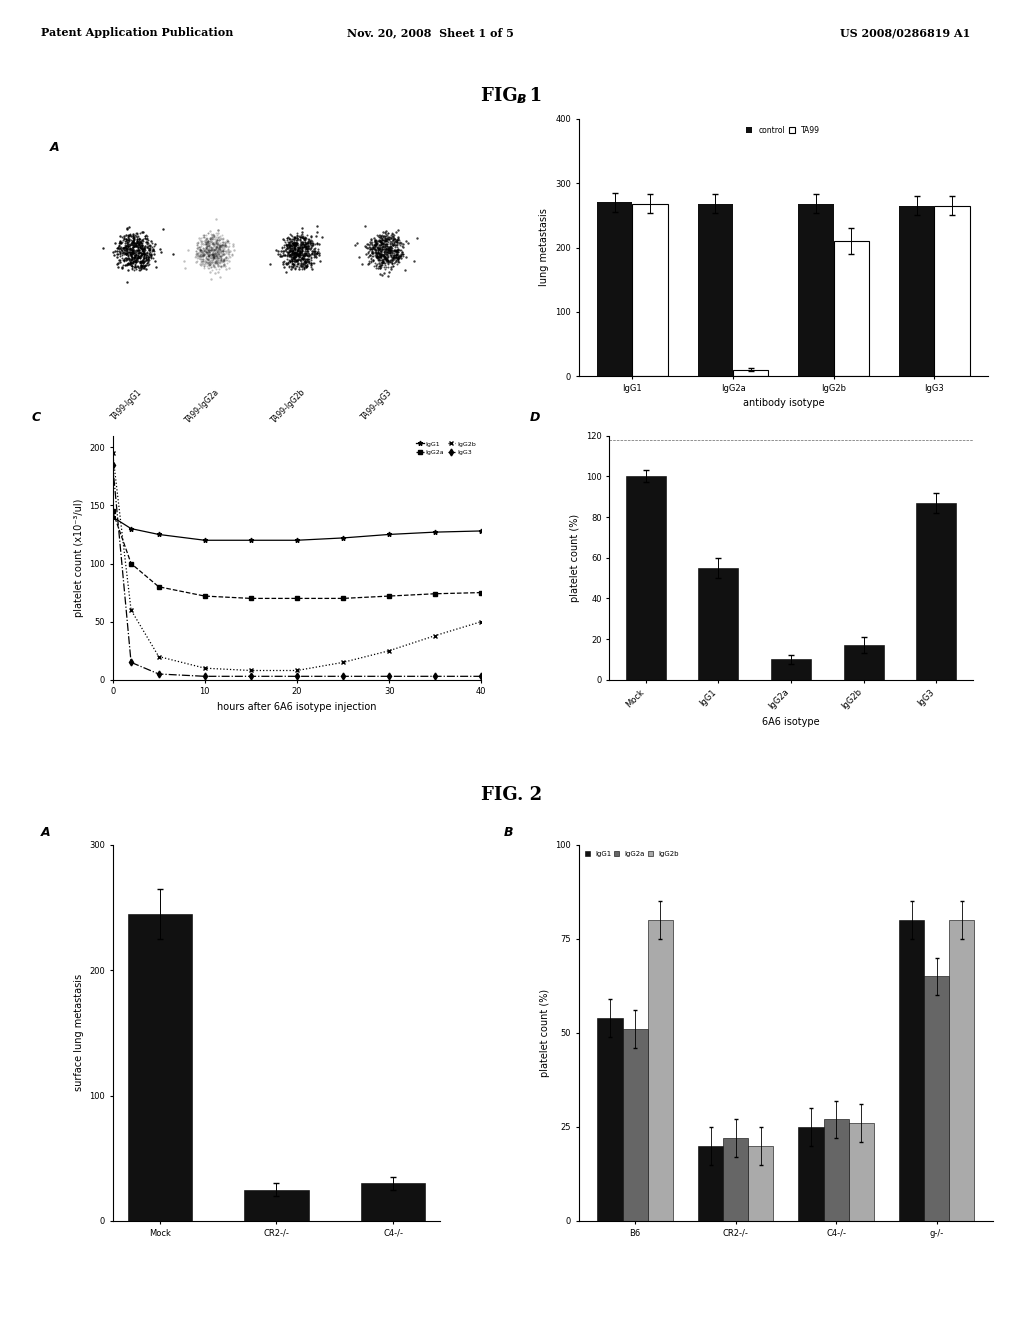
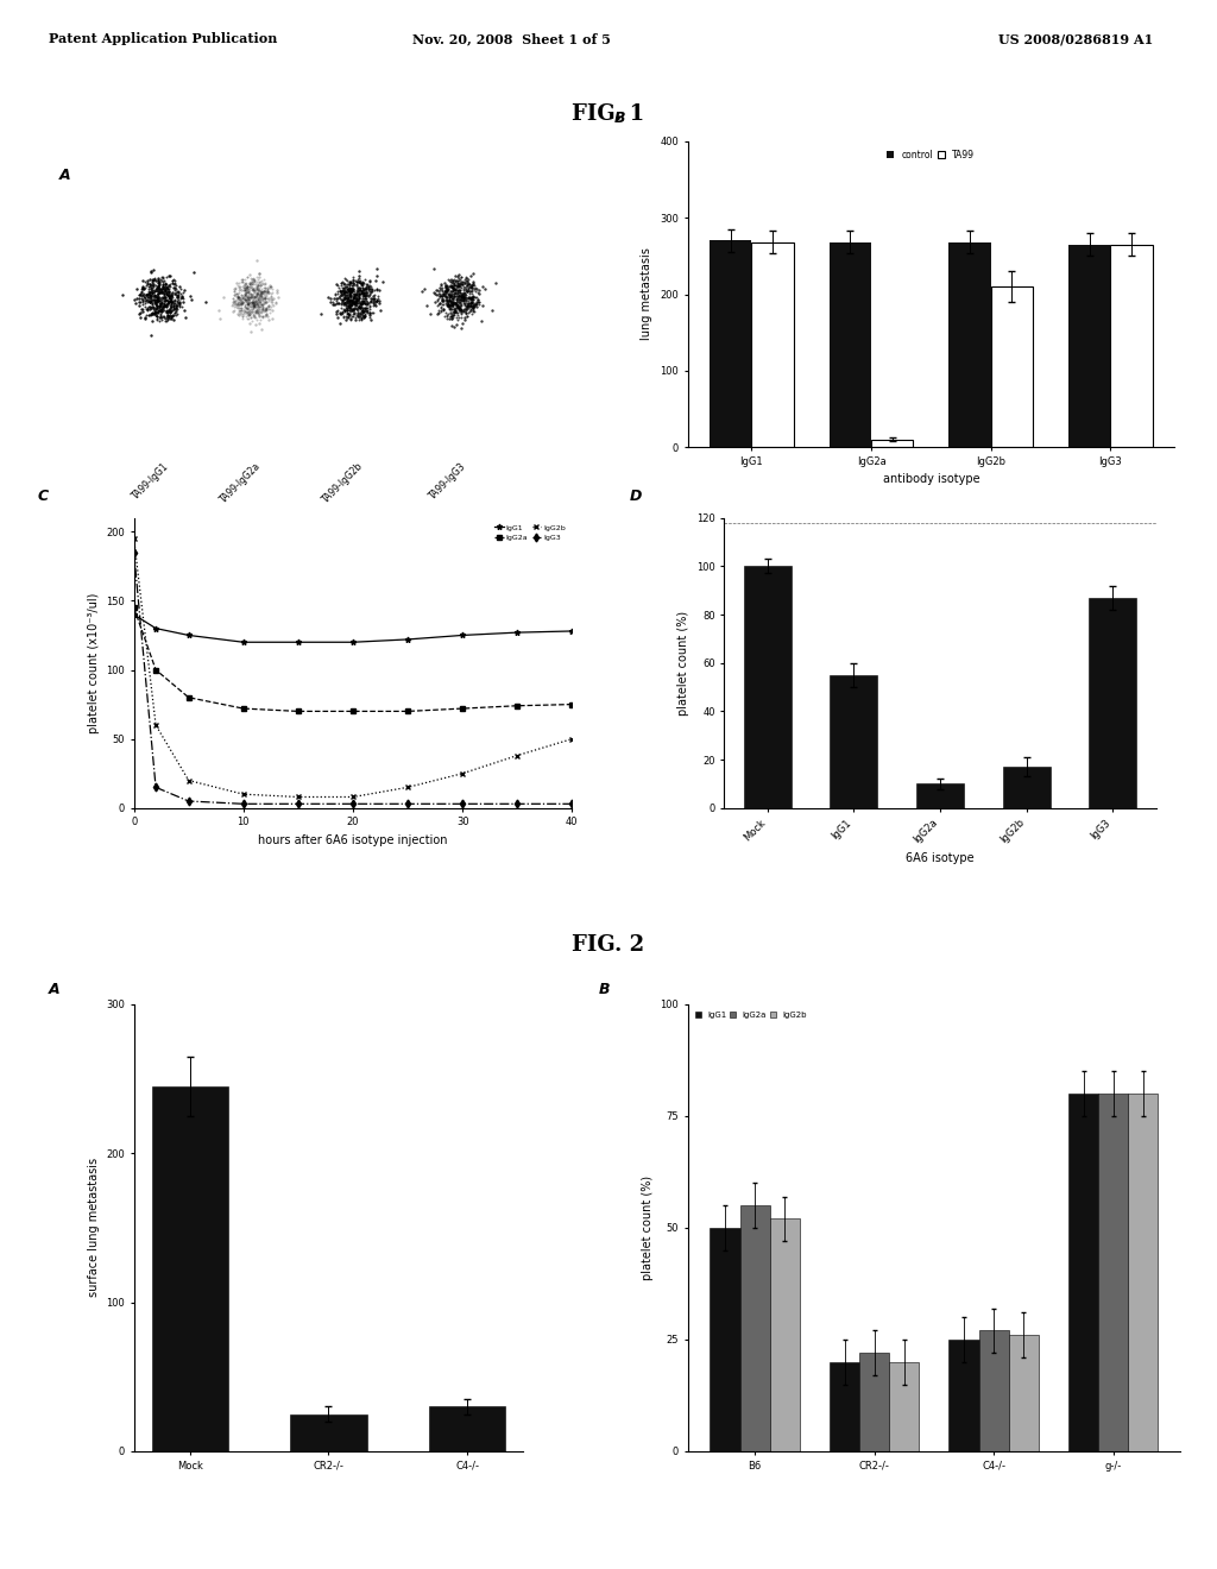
IgG1/B6: 54 -> 50
IgG2a/B6: 51 -> 55
IgG2b/B6: 80 -> 52
IgG2a/g-/-: 65 -> 80
